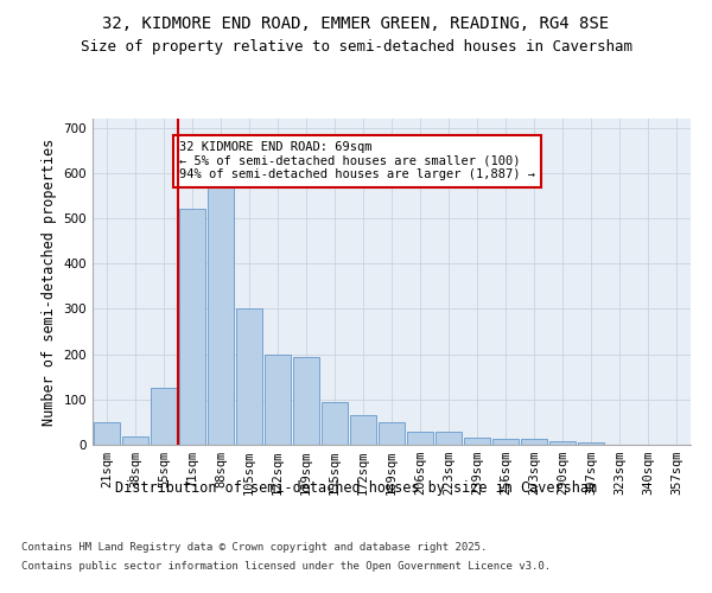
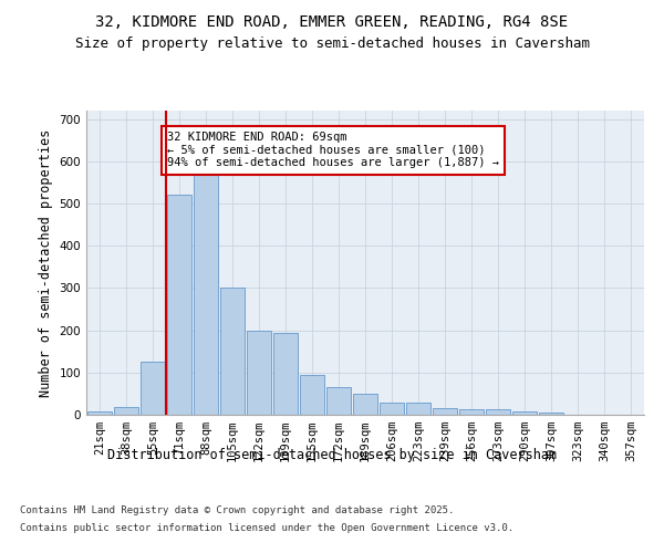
21sqm: 50 -> 8
